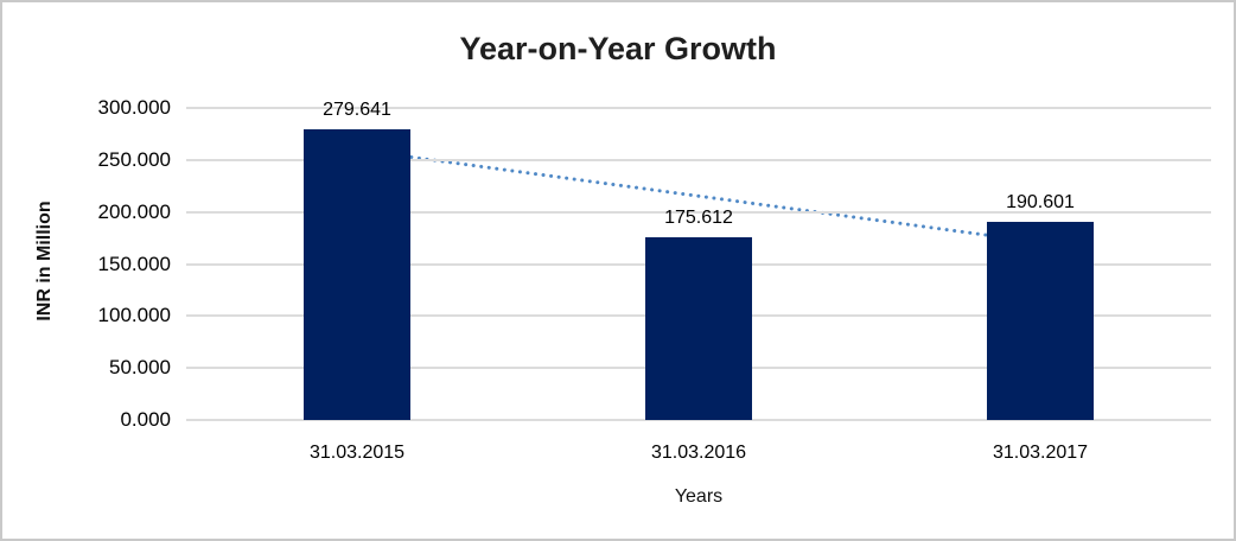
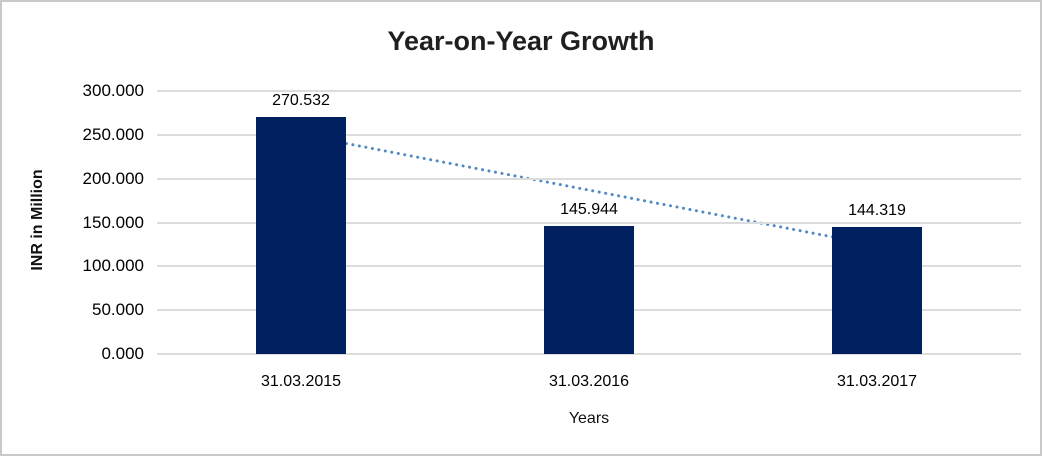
31.03.2015: 279.641 -> 270.532
31.03.2016: 175.612 -> 145.944
31.03.2017: 190.601 -> 144.319
